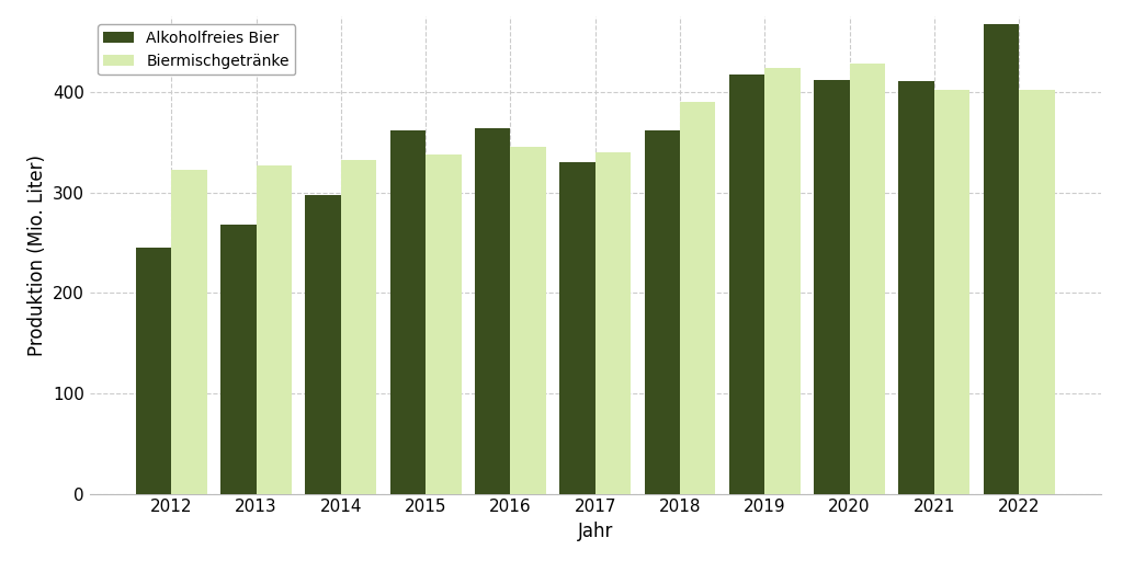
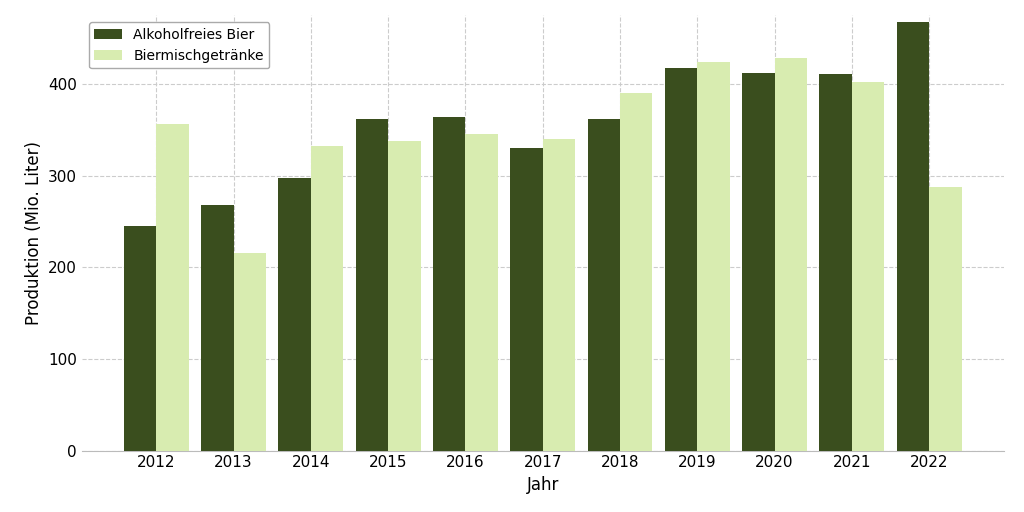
Biermischgetränke/2012: 323 -> 356
Biermischgetränke/2013: 327 -> 216
Biermischgetränke/2022: 402 -> 288
